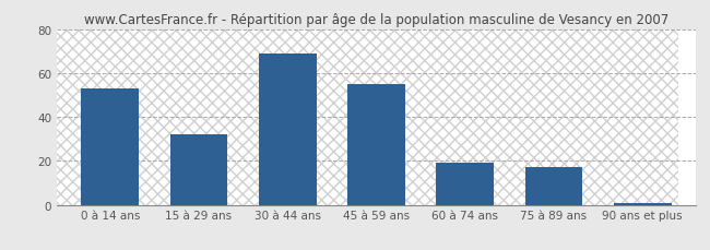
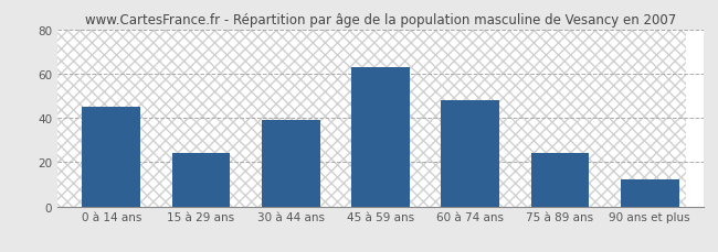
0 à 14 ans: 53 -> 45
15 à 29 ans: 32 -> 24
30 à 44 ans: 69 -> 39
45 à 59 ans: 55 -> 63
60 à 74 ans: 19 -> 48
75 à 89 ans: 17 -> 24
90 ans et plus: 1 -> 12
